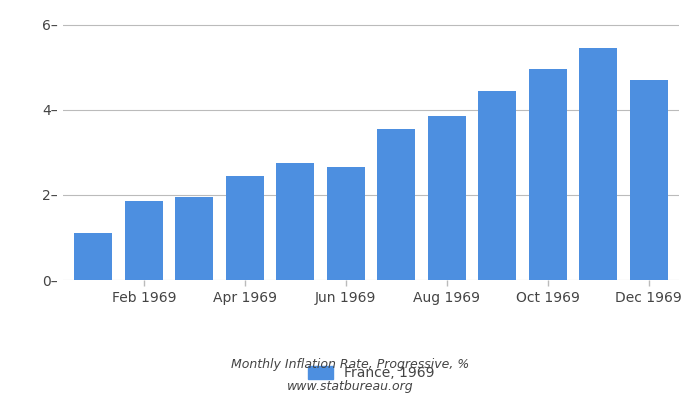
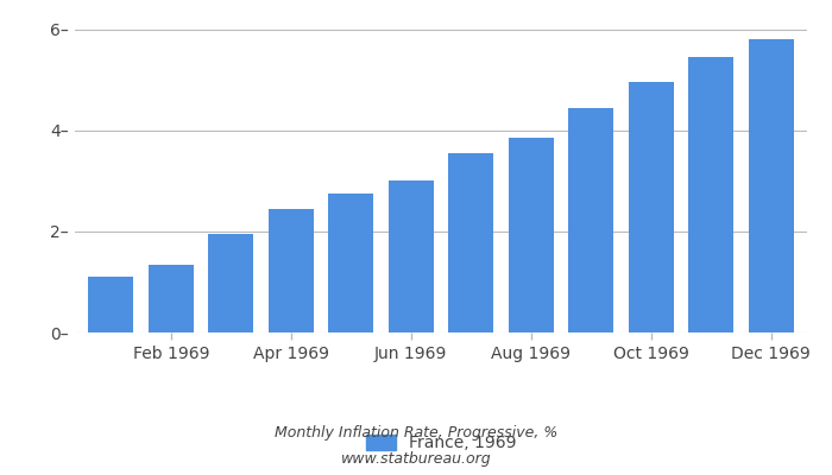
Feb 1969: 1.85– -> 1.35–
Jun 1969: 2.65– -> 3.00–
Dec 1969: 4.70– -> 5.80–
